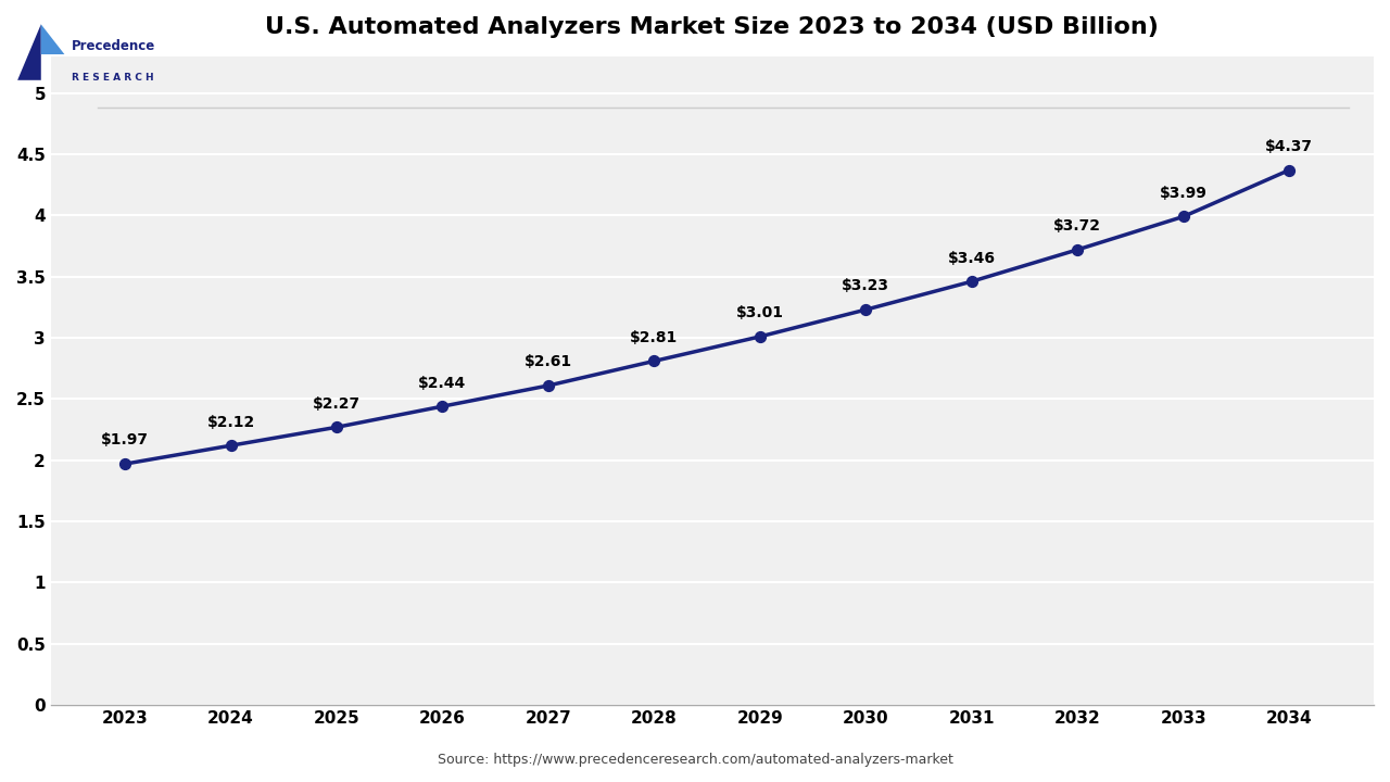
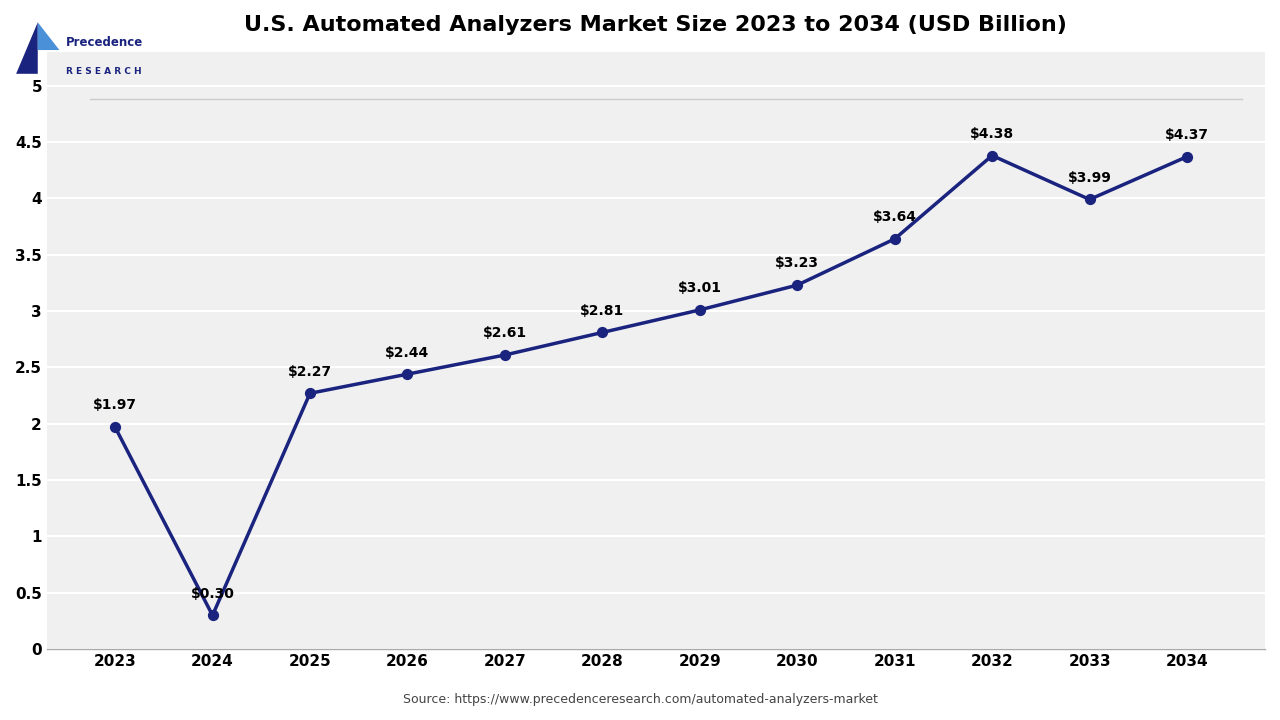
2024: $2.12 -> $0.30
2031: $3.46 -> $3.64
2032: $3.72 -> $4.38
